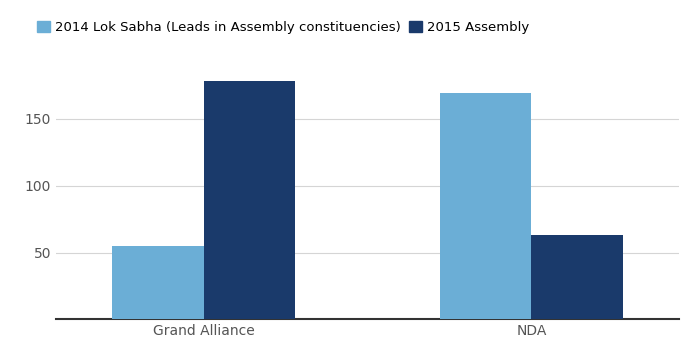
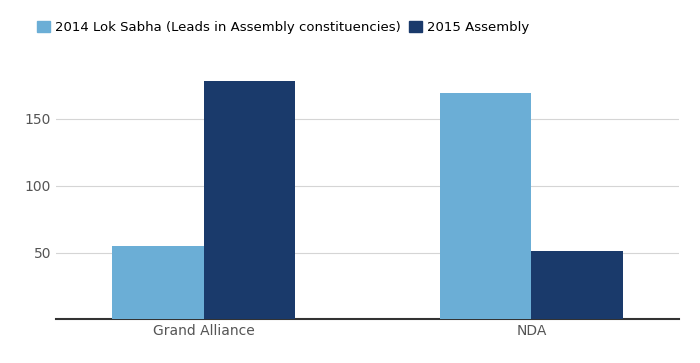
2015 Assembly/NDA: 63 -> 51
